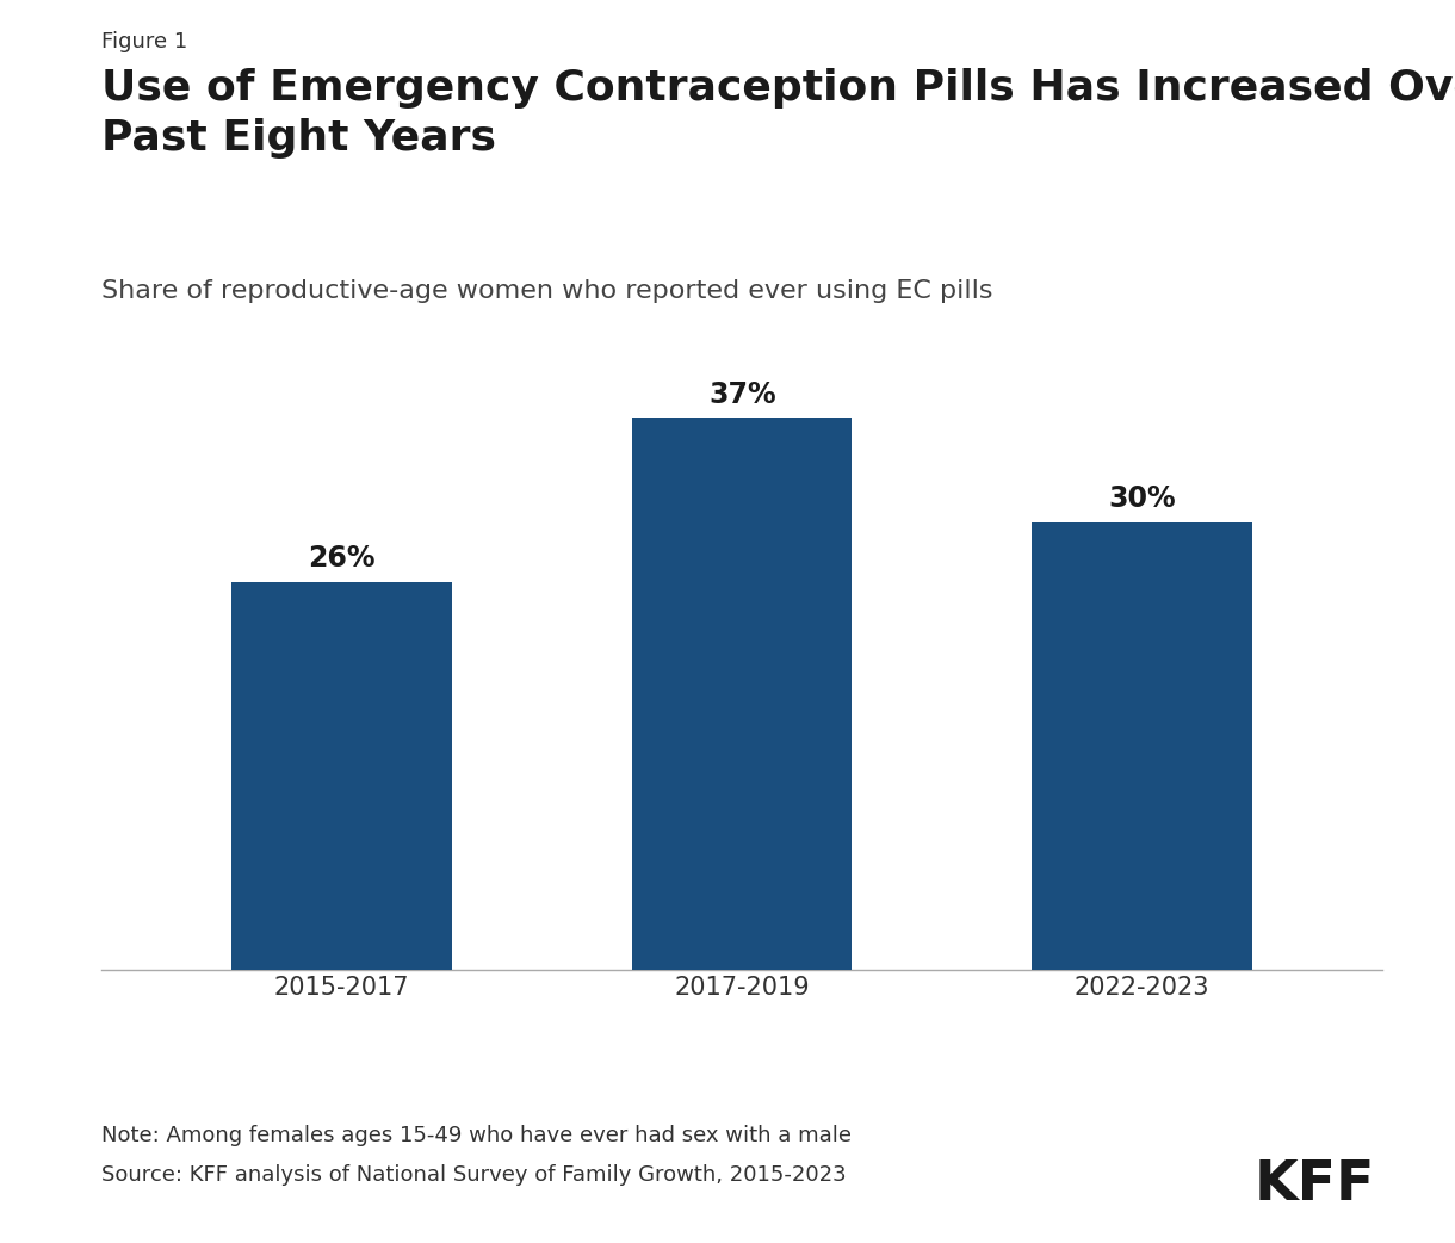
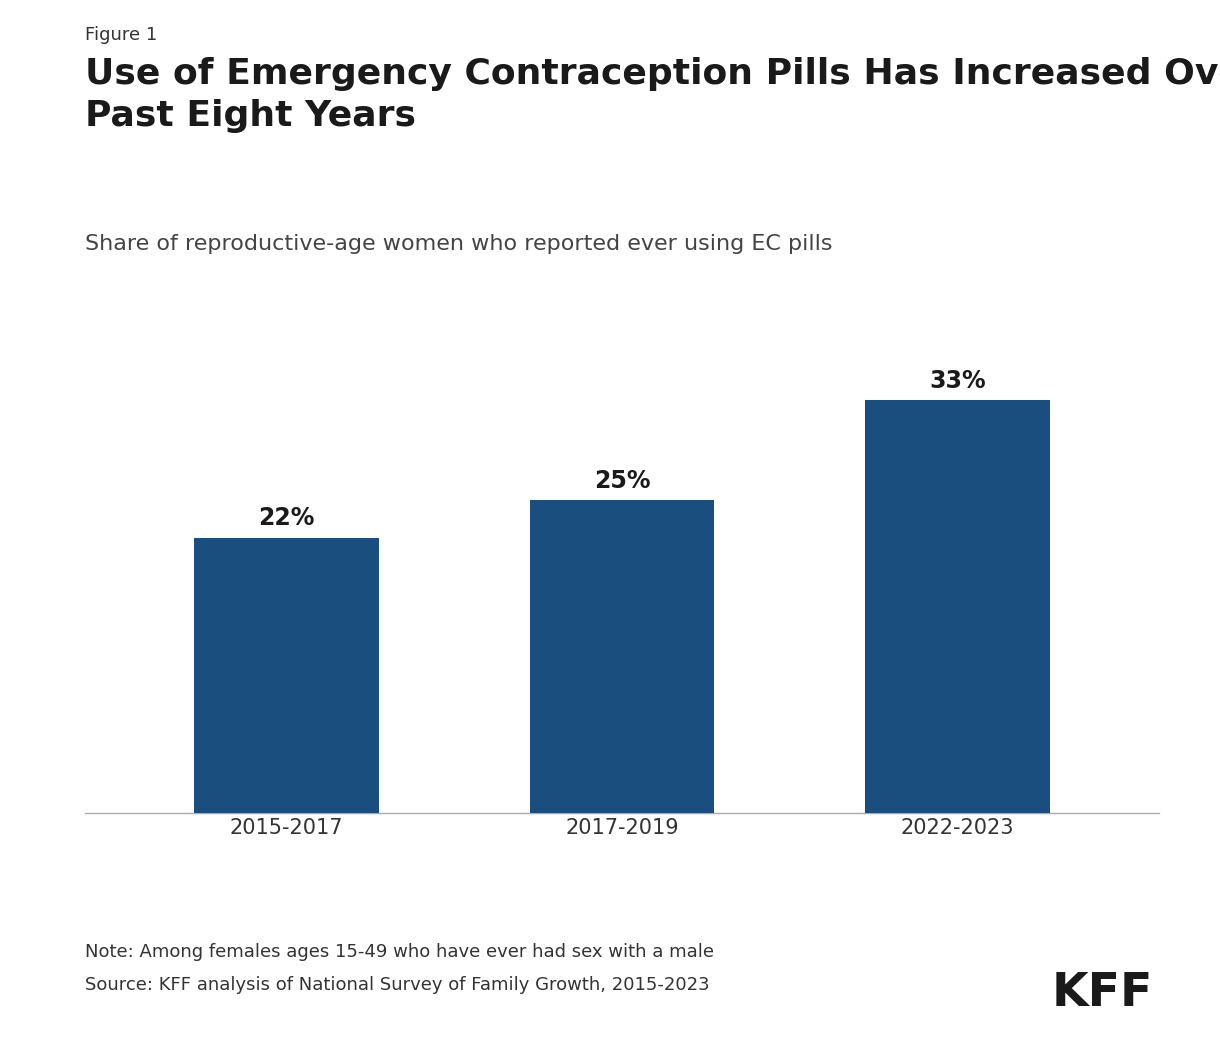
2015-2017: 26% -> 22%
2017-2019: 37% -> 25%
2022-2023: 30% -> 33%
